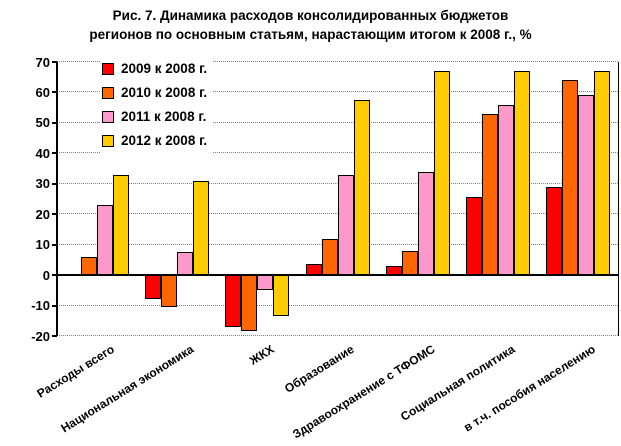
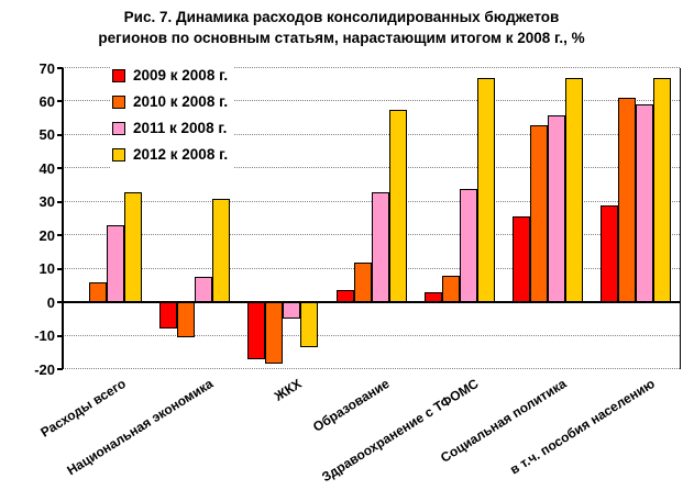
2010 к 2008 г./в т.ч. пособия населению: 64 -> 61
